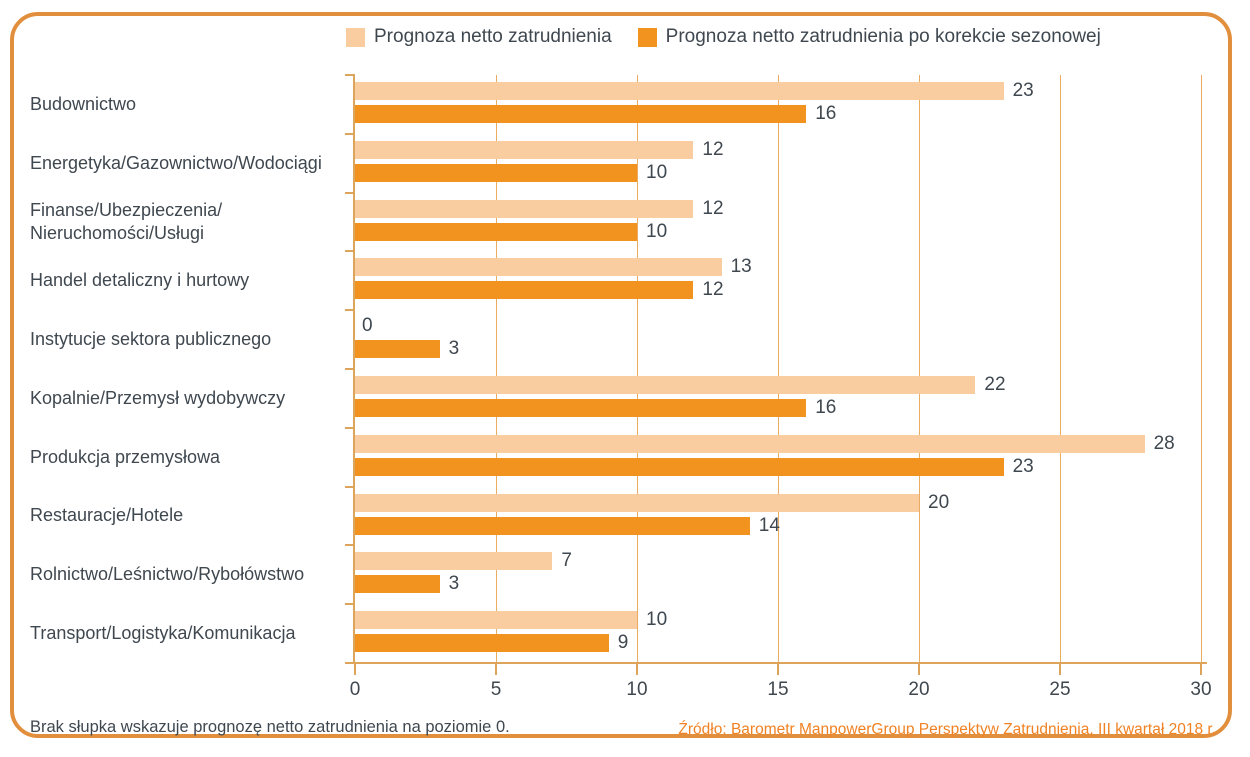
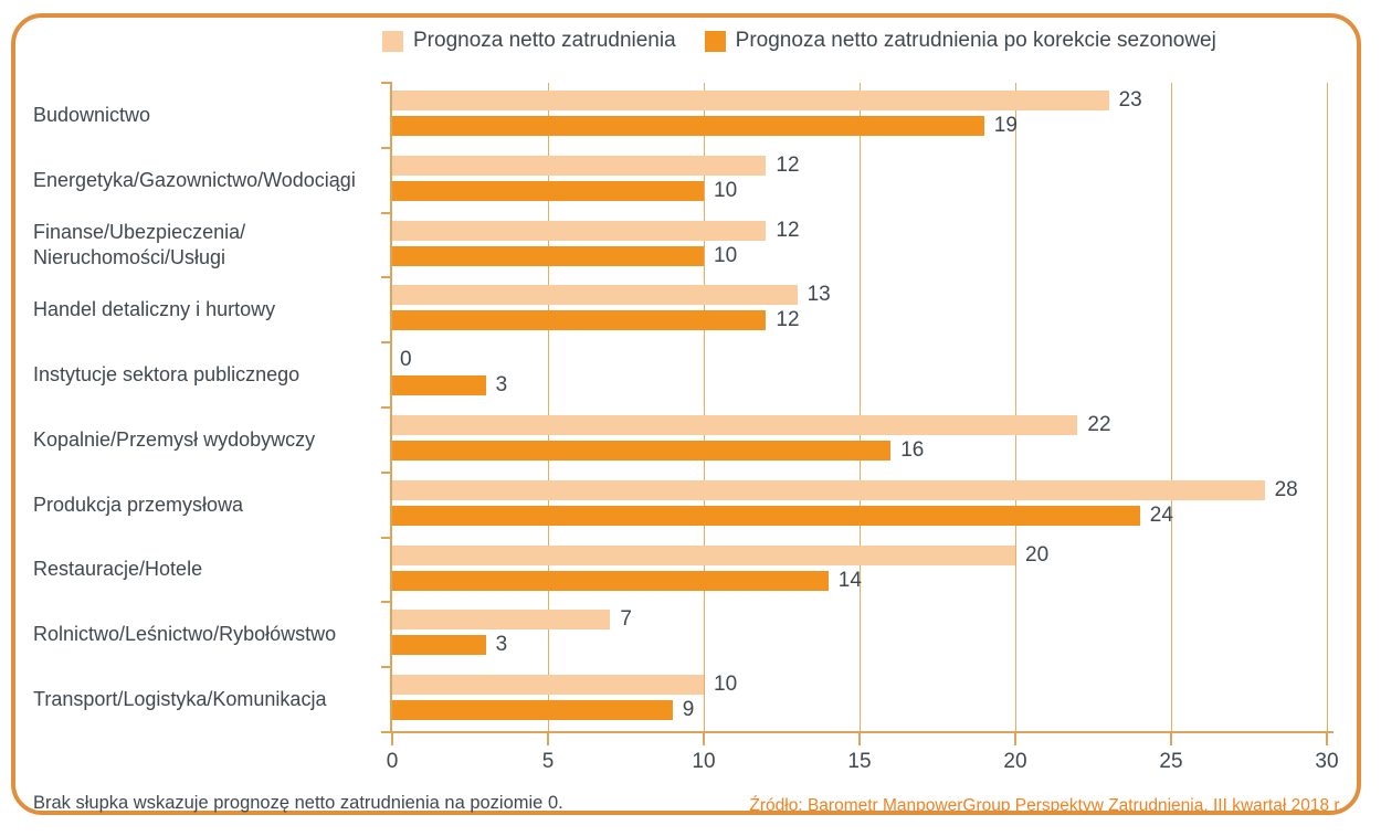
Prognoza netto zatrudnienia po korekcie sezonowej/Budownictwo: 16 -> 19
Prognoza netto zatrudnienia po korekcie sezonowej/Produkcja przemysłowa: 23 -> 24
